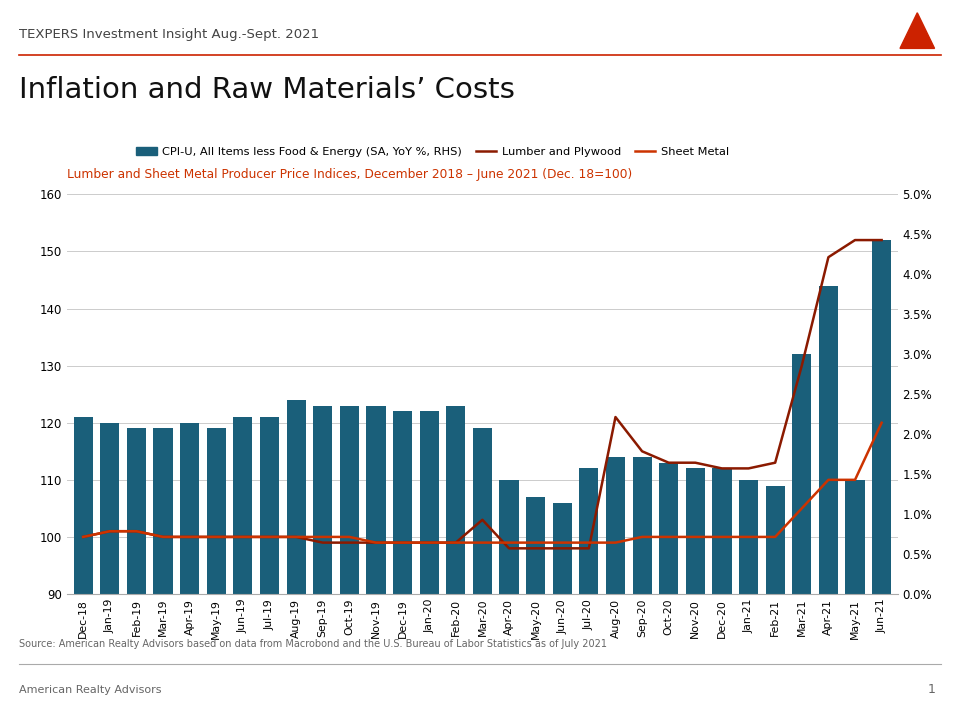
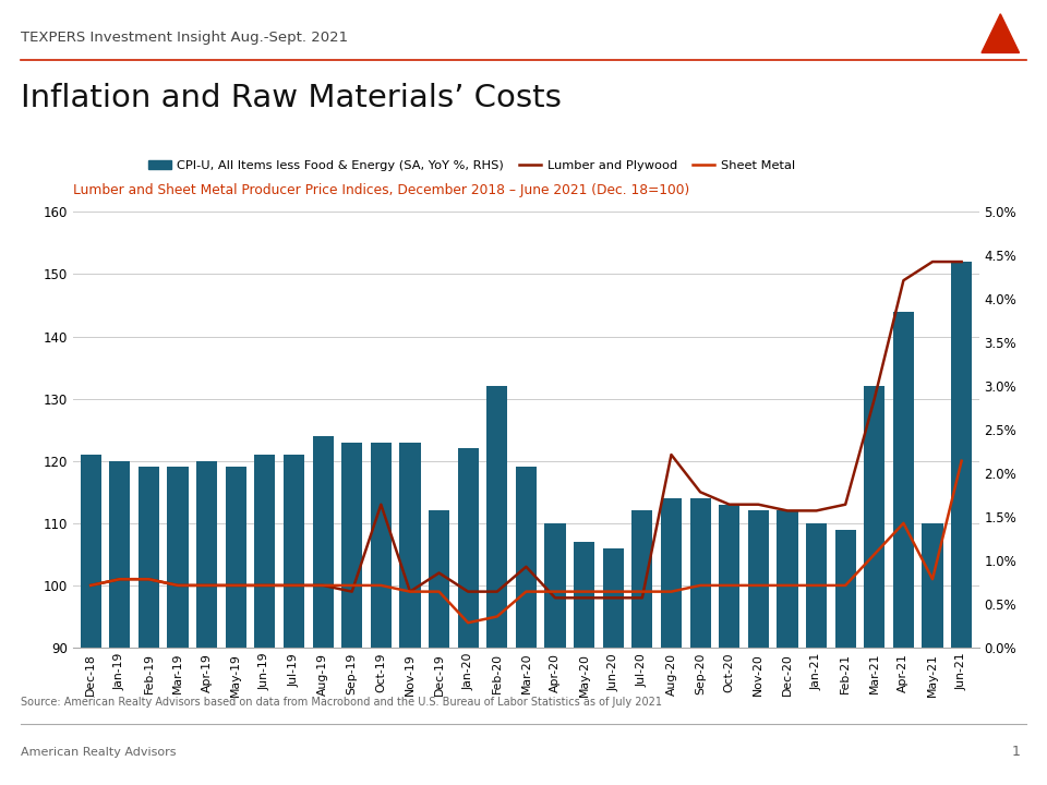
Lumber and Plywood/Oct-19: 99 -> 113
CPI-U, All Items less Food & Energy (SA, YoY %, RHS)/Dec-19: 122 -> 112
Lumber and Plywood/Dec-19: 99 -> 102
Sheet Metal/Jan-20: 99 -> 94
CPI-U, All Items less Food & Energy (SA, YoY %, RHS)/Feb-20: 123 -> 132
Sheet Metal/Feb-20: 99 -> 95
Sheet Metal/May-21: 110 -> 101
